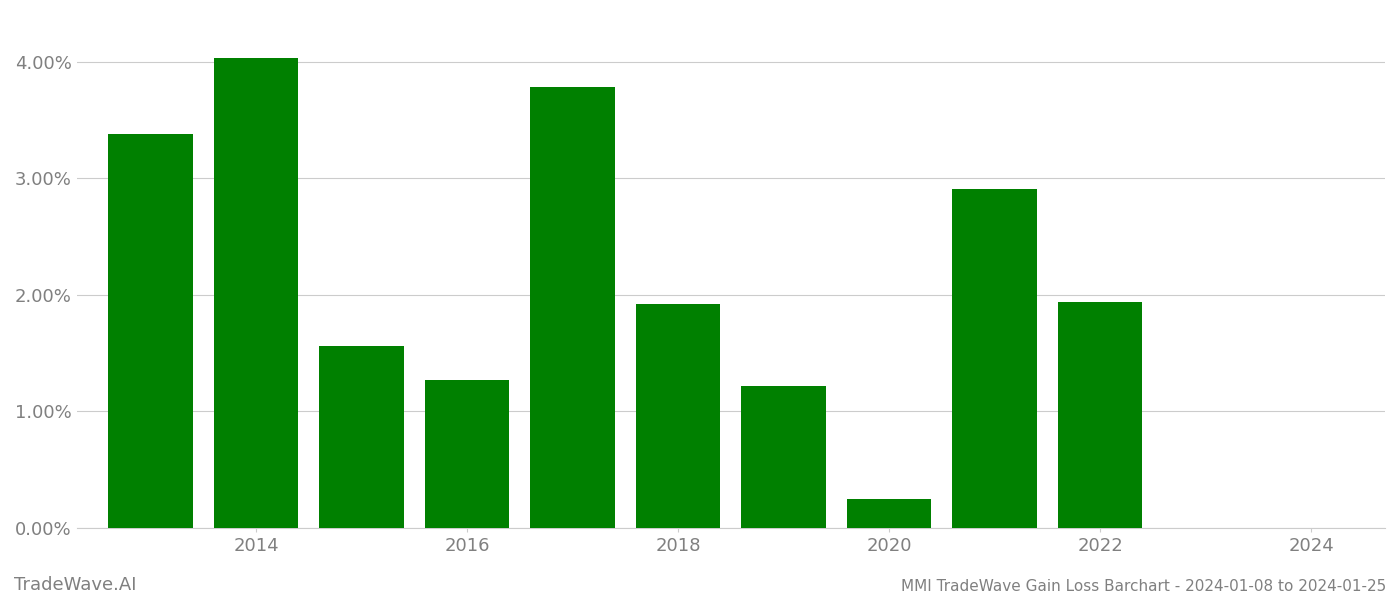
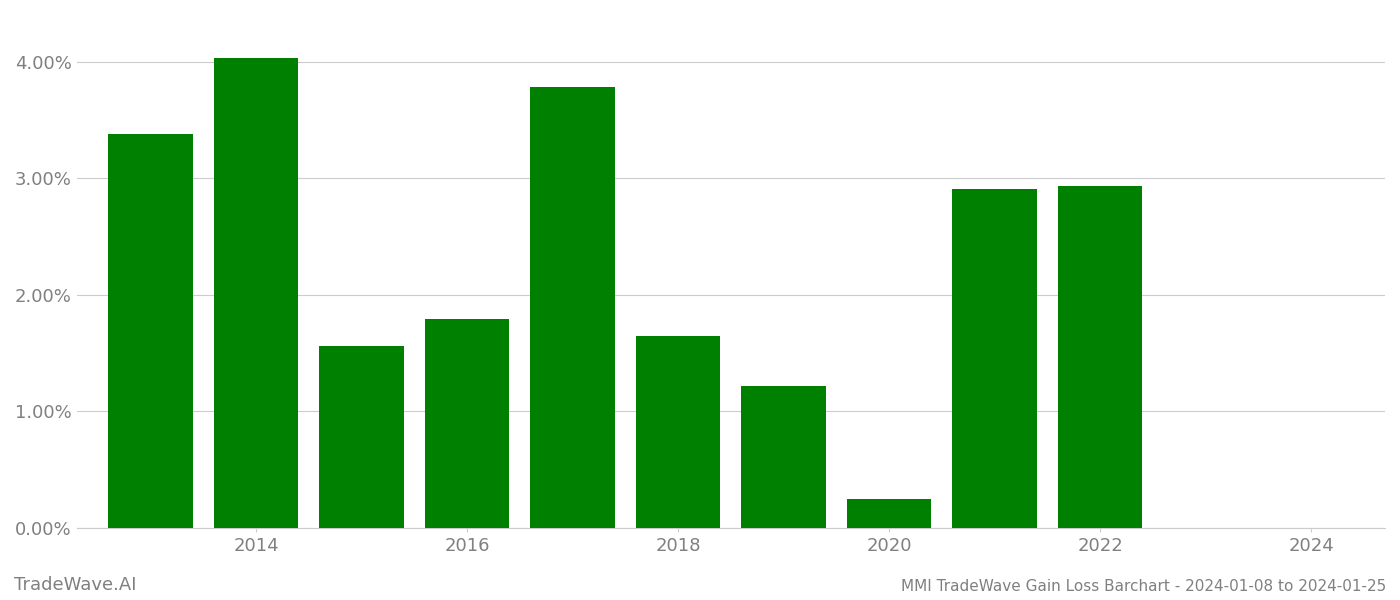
2016: 1.27% -> 1.79%
2018: 1.92% -> 1.65%
2022: 1.94% -> 2.93%
